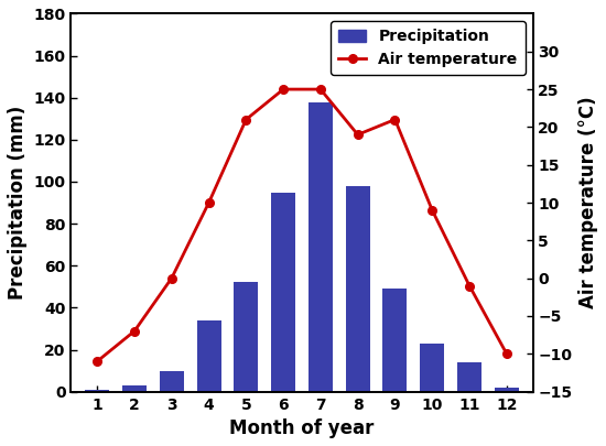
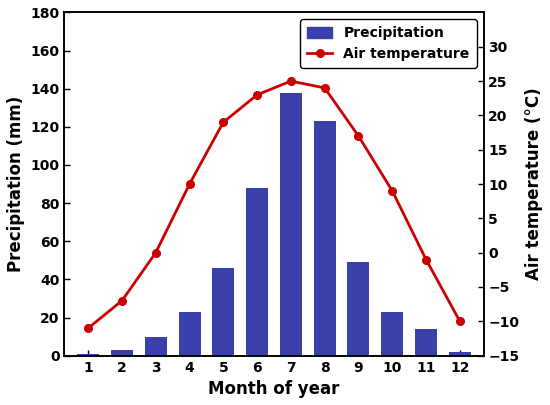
Precipitation/4: 34 -> 23
Precipitation/5: 52 -> 46
Air temperature/5: 21 -> 19
Precipitation/6: 95 -> 88
Air temperature/6: 25 -> 23
Precipitation/8: 98 -> 123
Air temperature/8: 19 -> 24
Air temperature/9: 21 -> 17
